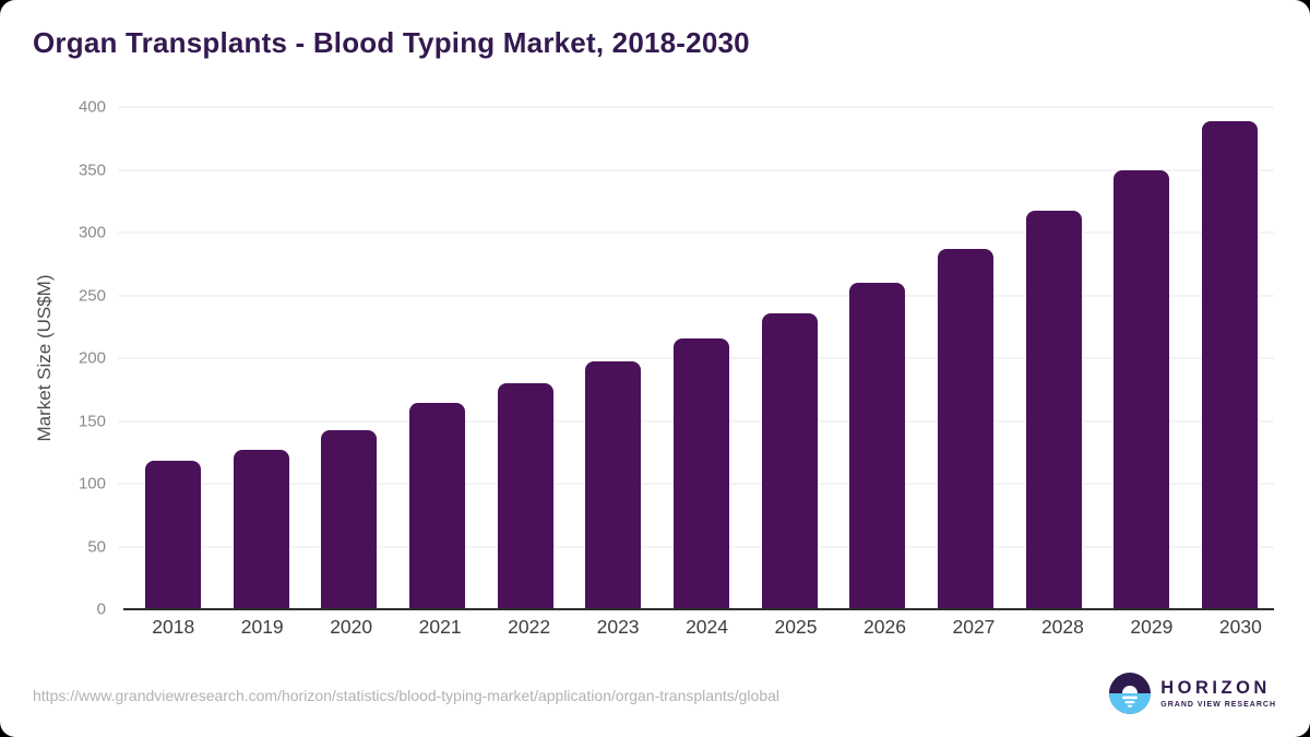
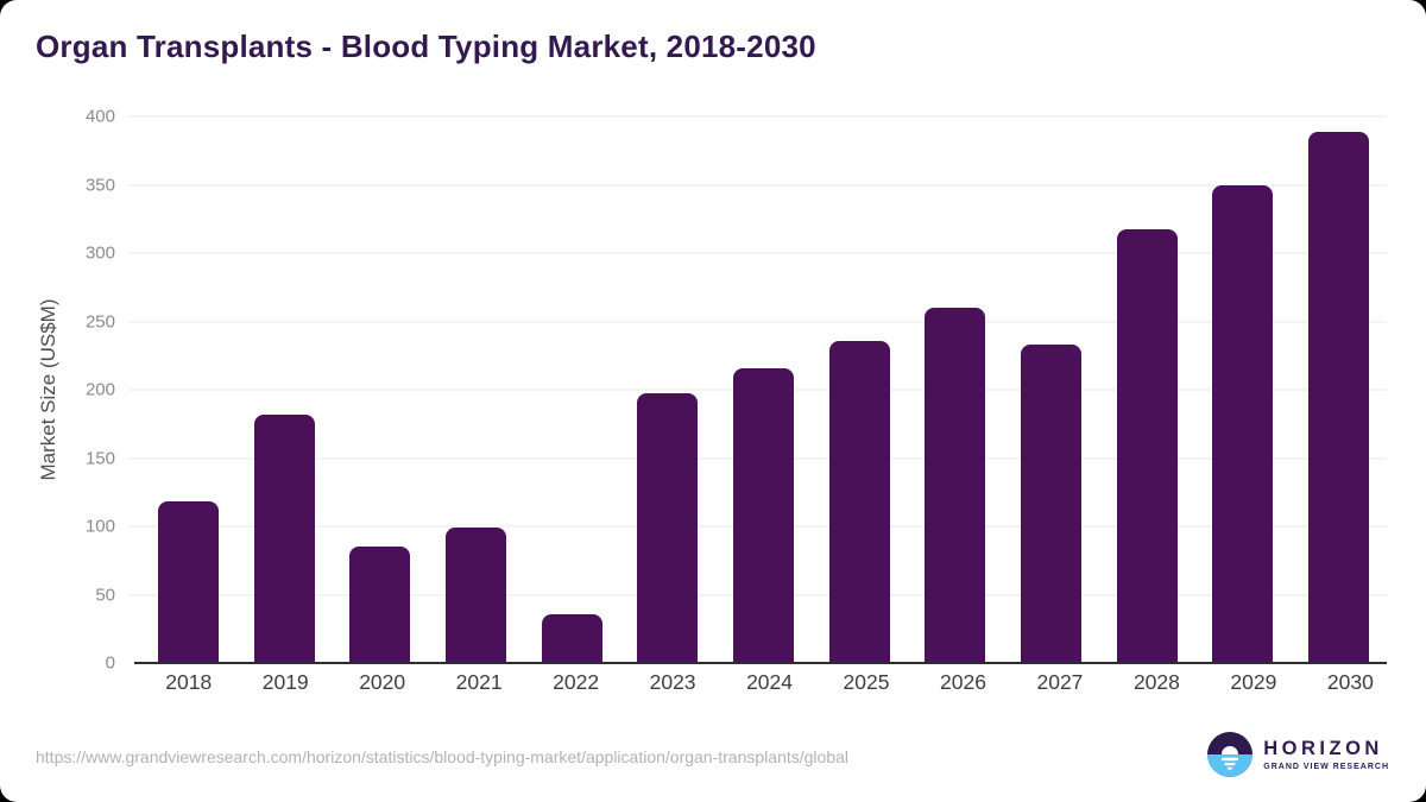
2019: 127 -> 182
2020: 143 -> 85
2021: 164 -> 99
2022: 180 -> 36
2027: 287 -> 233
